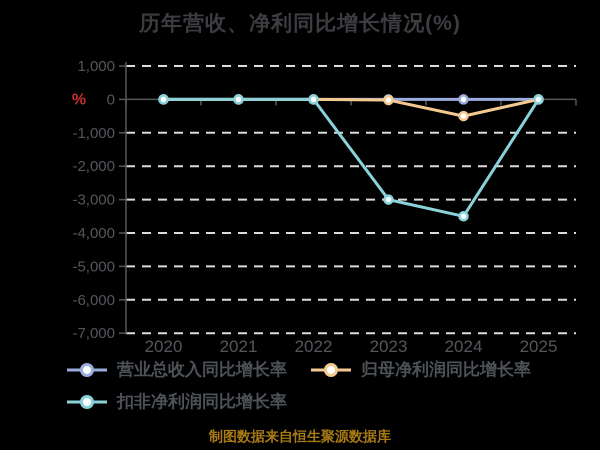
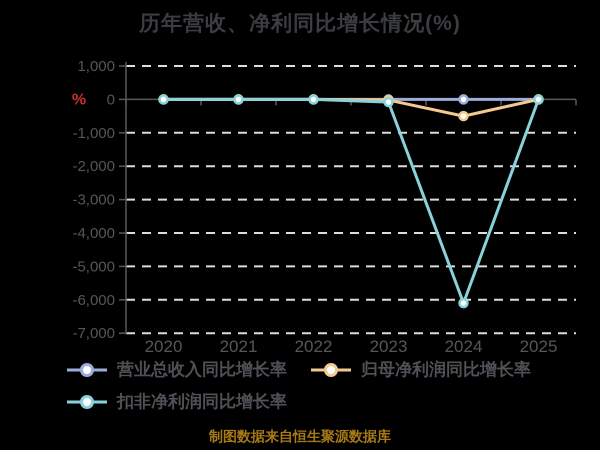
扣非净利润同比增长率/2023: -3000 -> -100
扣非净利润同比增长率/2024: -3500 -> -6100
